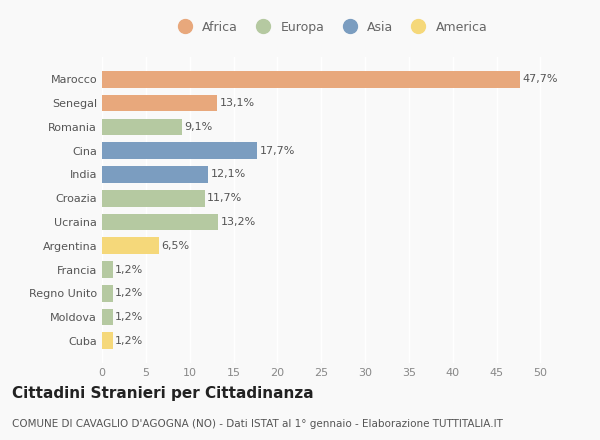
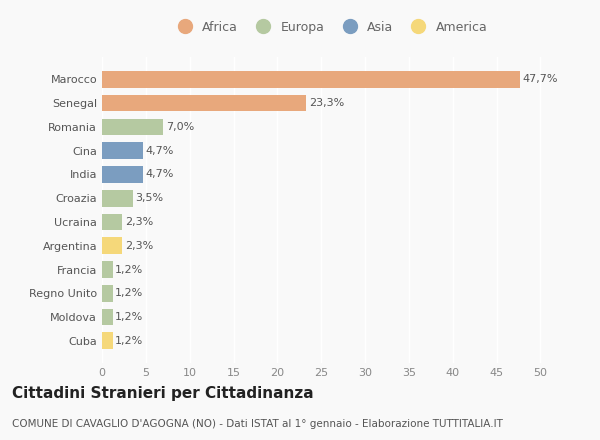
Senegal: 13,1% -> 23,3%
Romania: 9,1% -> 7,0%
Cina: 17,7% -> 4,7%
India: 12,1% -> 4,7%
Croazia: 11,7% -> 3,5%
Ucraina: 13,2% -> 2,3%
Argentina: 6,5% -> 2,3%
